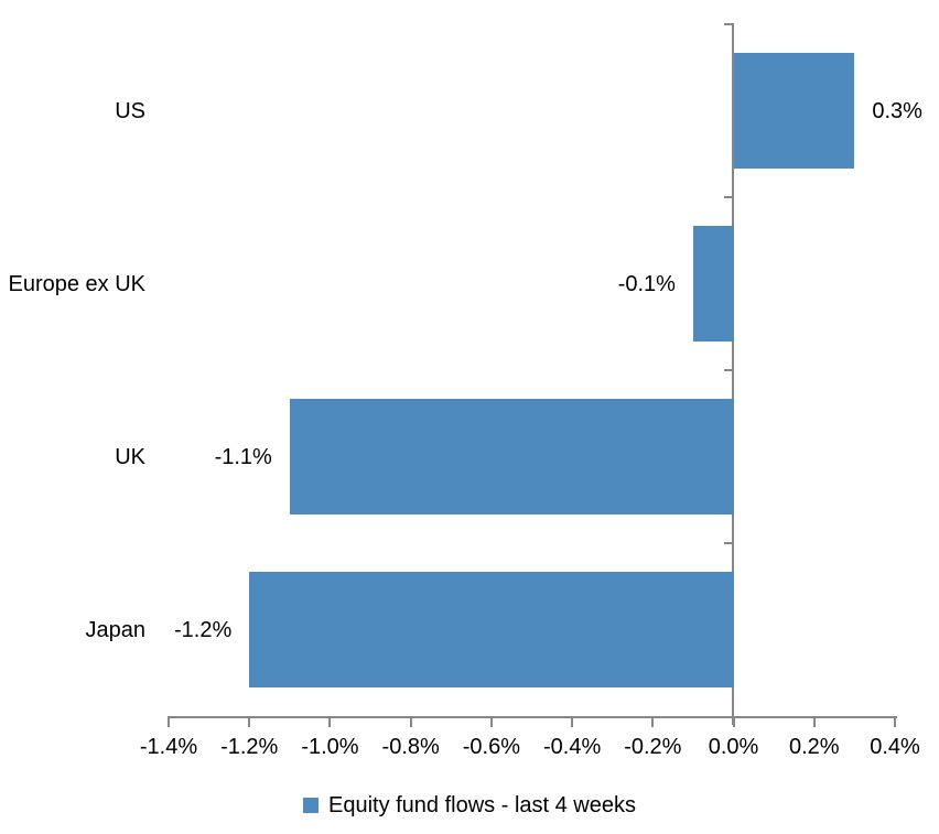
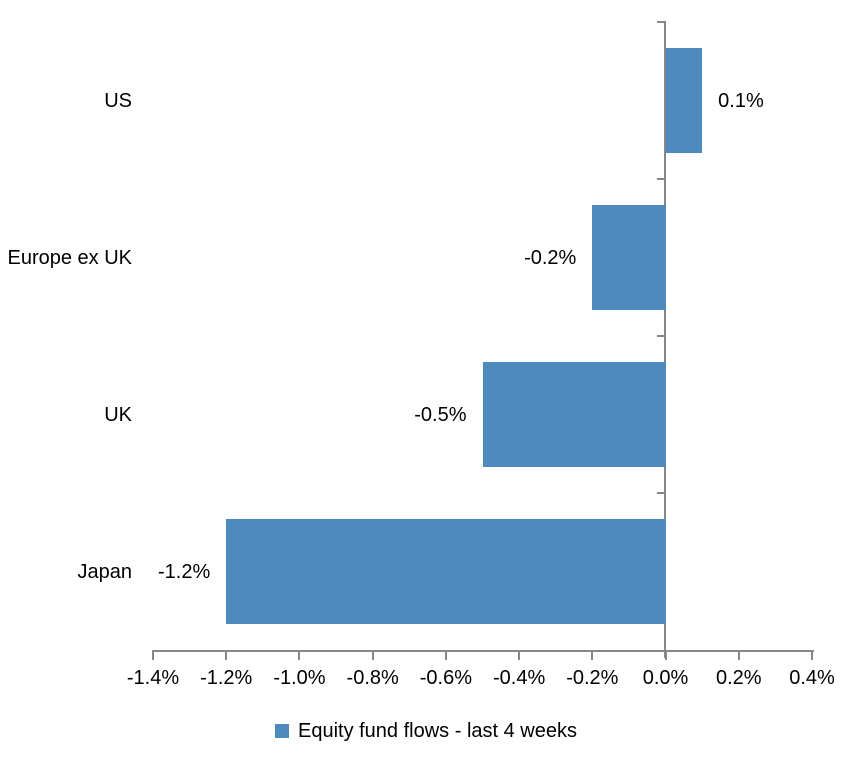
US: 0.3% -> 0.1%
Europe ex UK: -0.1% -> -0.2%
UK: -1.1% -> -0.5%
